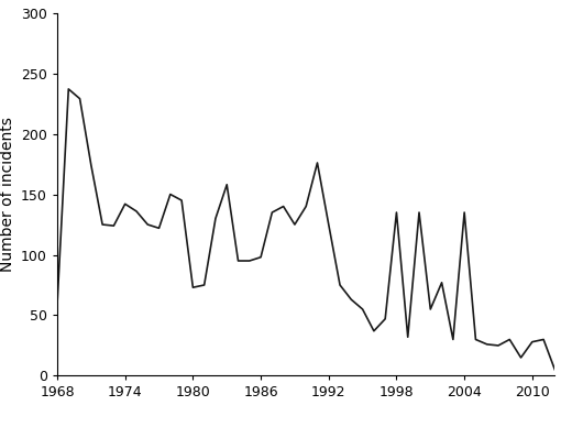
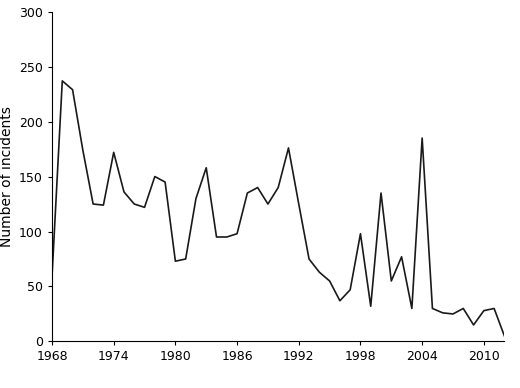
1974: 142 -> 172
1998: 135 -> 98
2004: 135 -> 185
